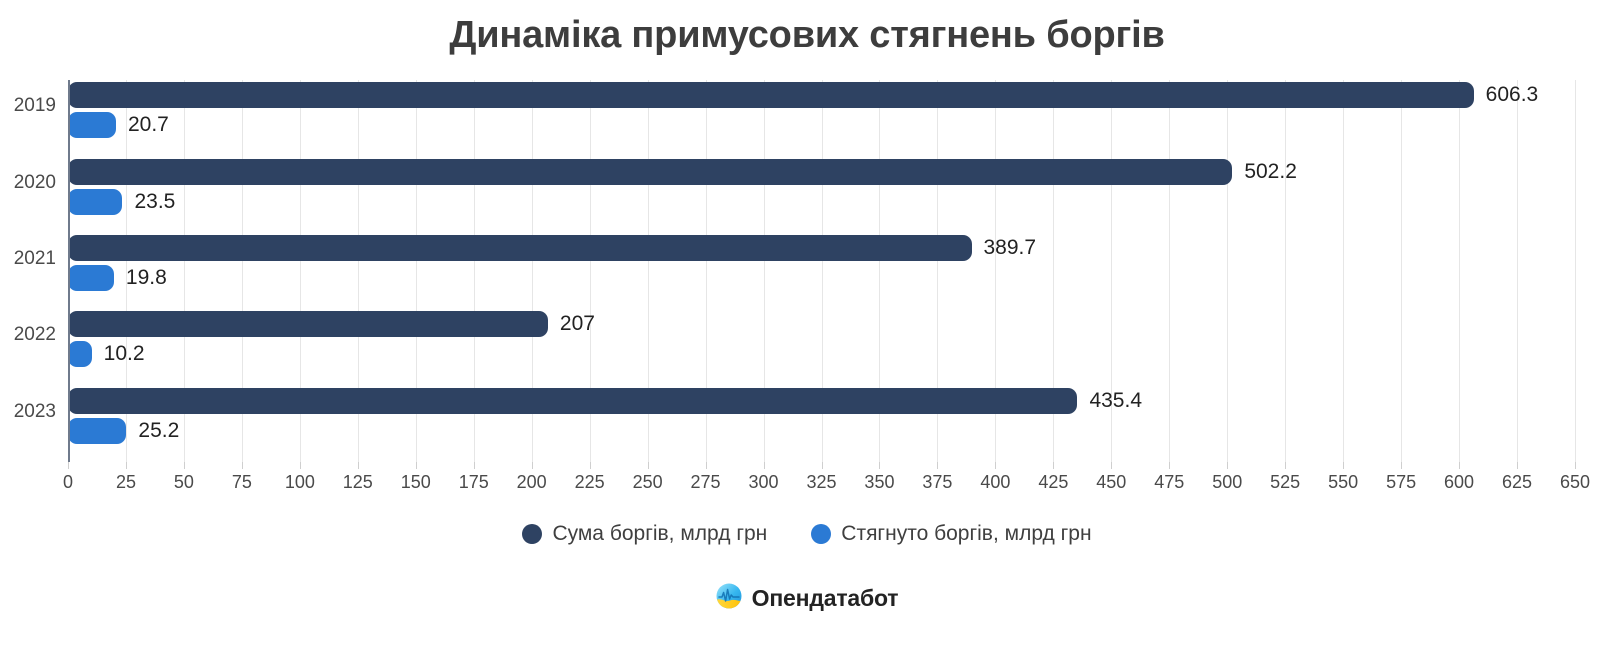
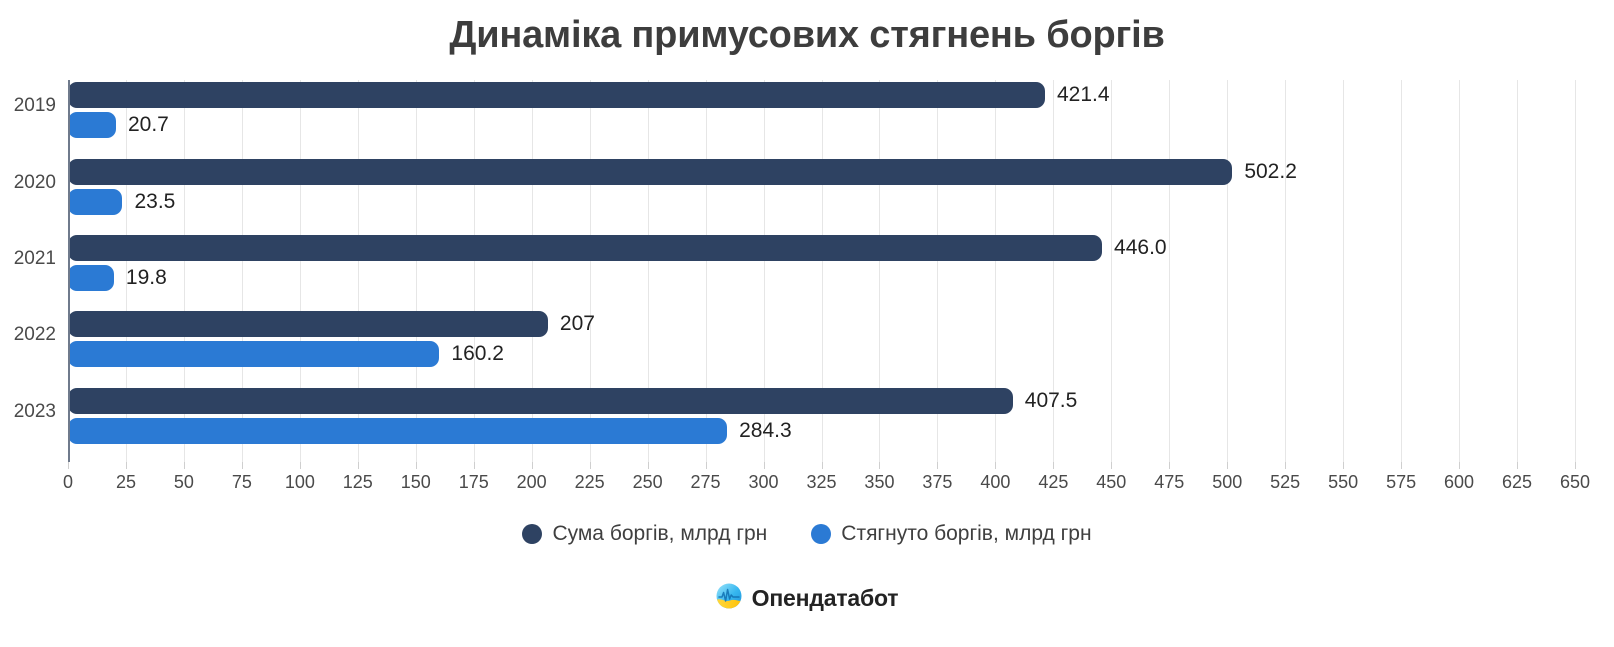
Сума боргів, млрд грн/2019: 606.3 -> 421.4
Сума боргів, млрд грн/2021: 389.7 -> 446.0
Стягнуто боргів, млрд грн/2022: 10.2 -> 160.2
Сума боргів, млрд грн/2023: 435.4 -> 407.5
Стягнуто боргів, млрд грн/2023: 25.2 -> 284.3
